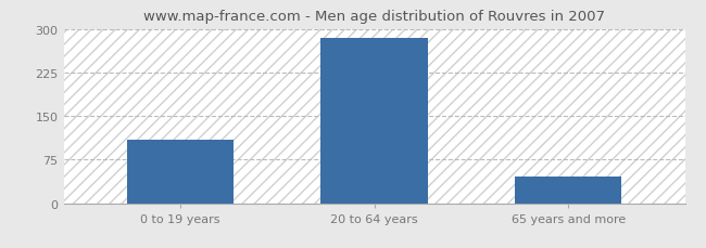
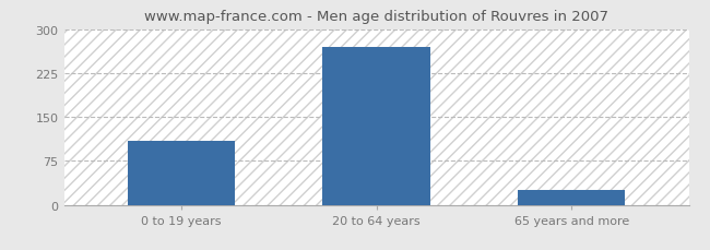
20 to 64 years: 285 -> 270
65 years and more: 45 -> 26
